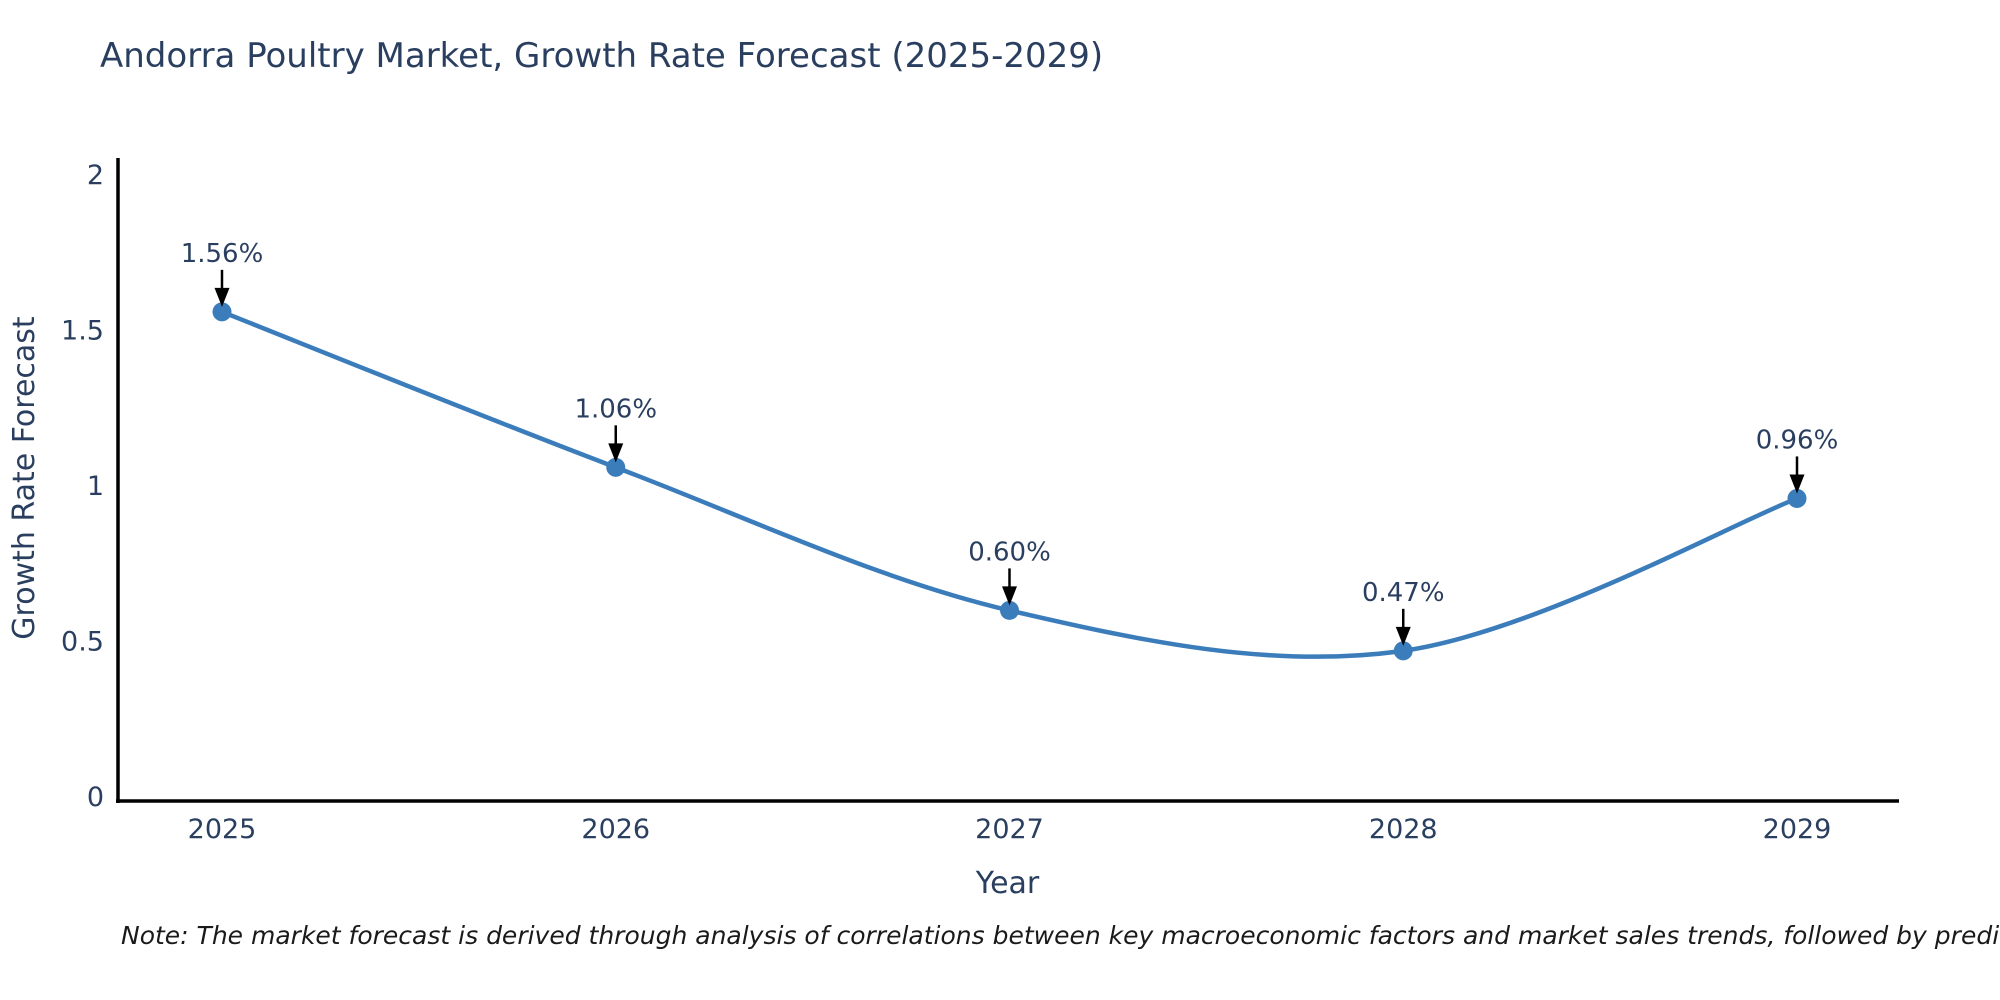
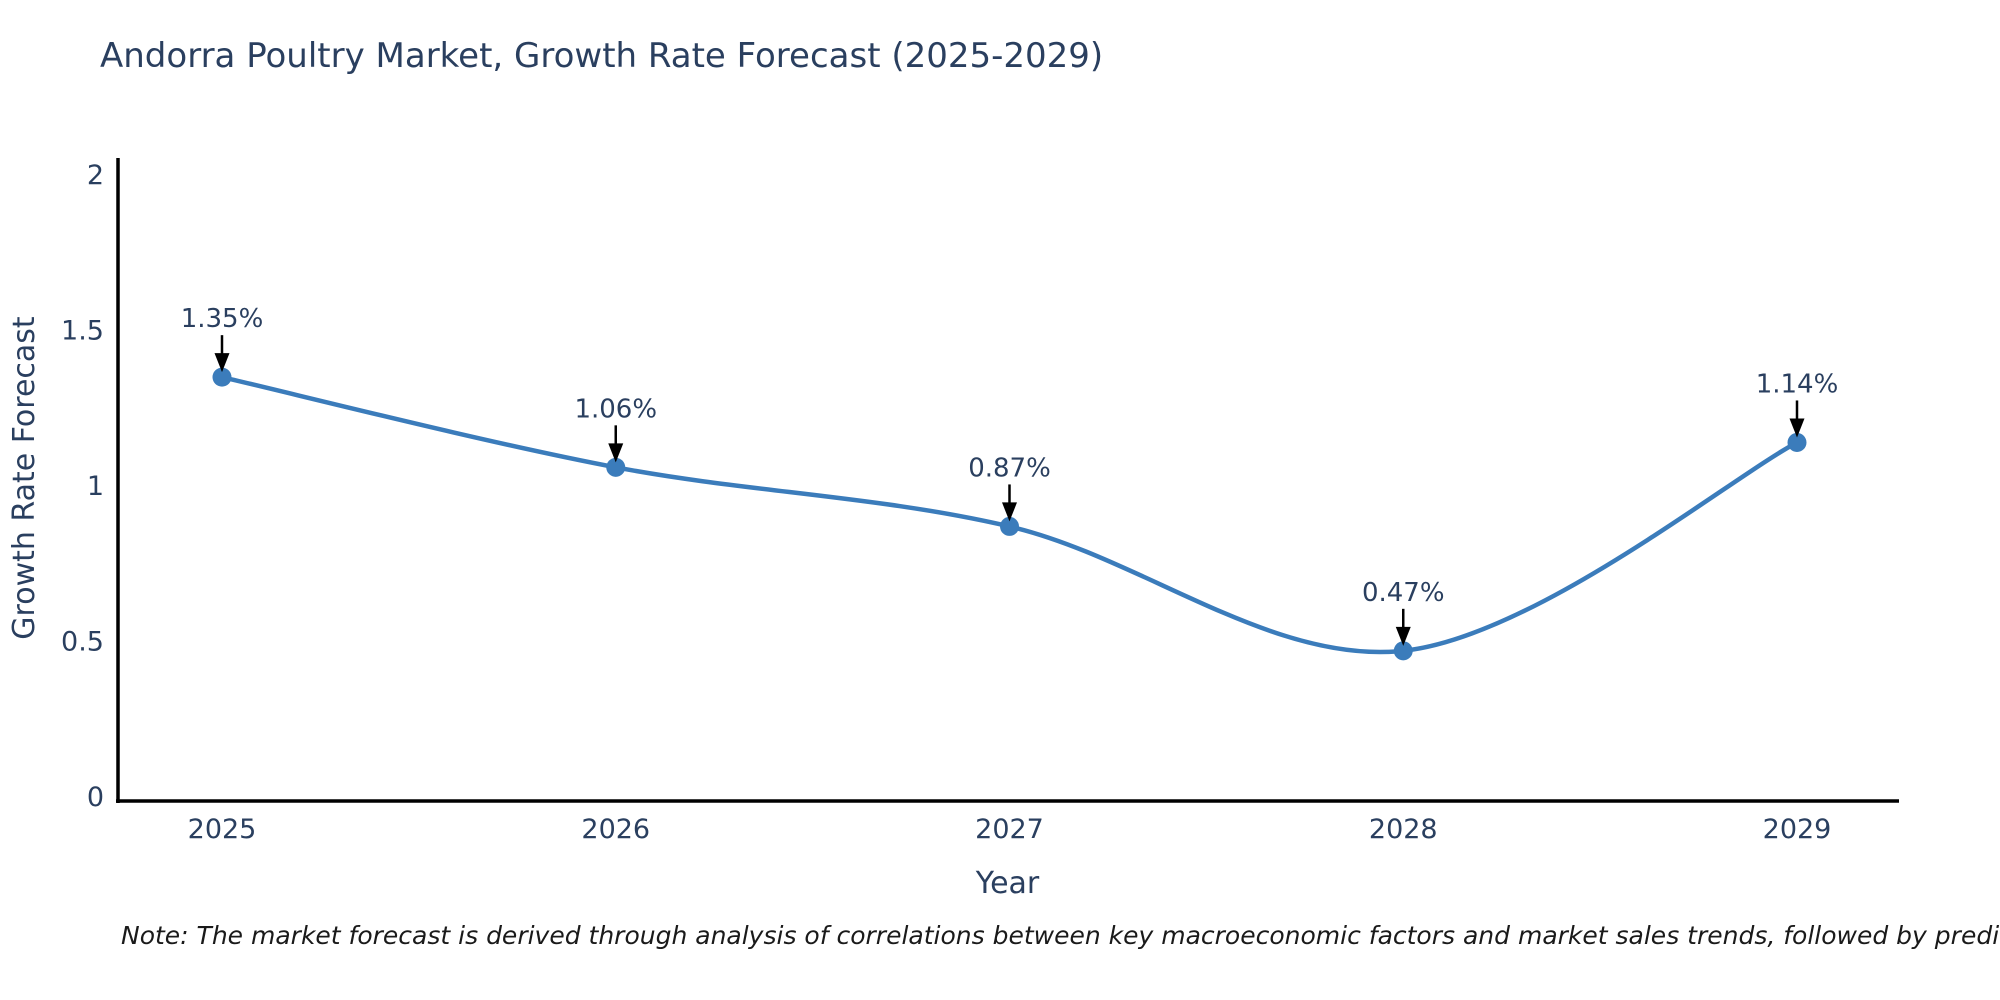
2025: 1.56% -> 1.35%
2027: 0.60% -> 0.87%
2029: 0.96% -> 1.14%
